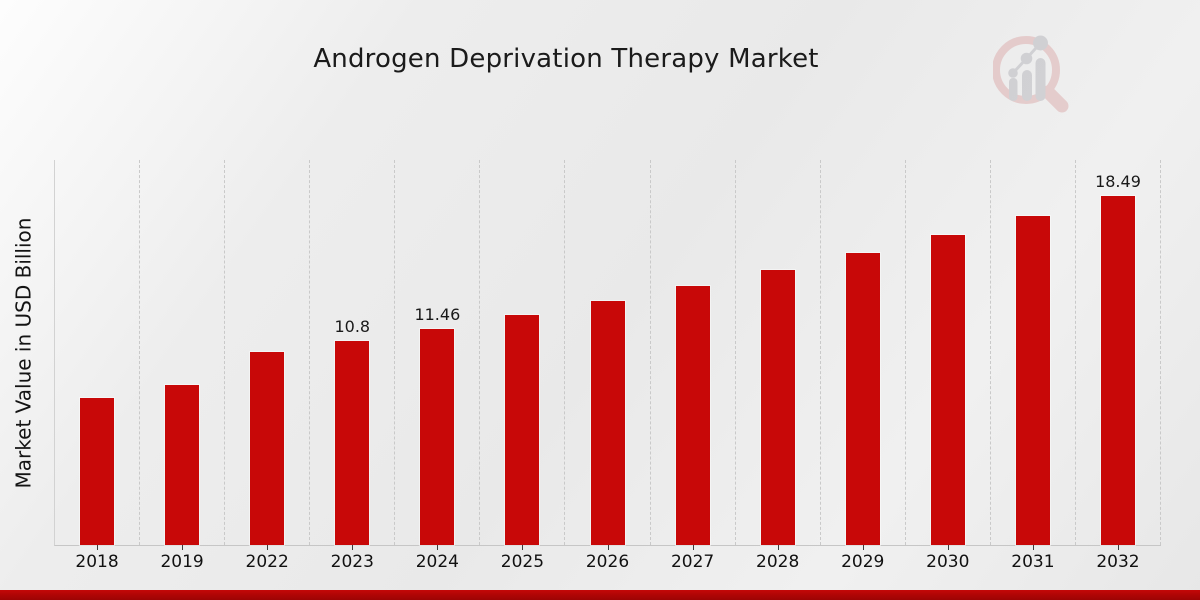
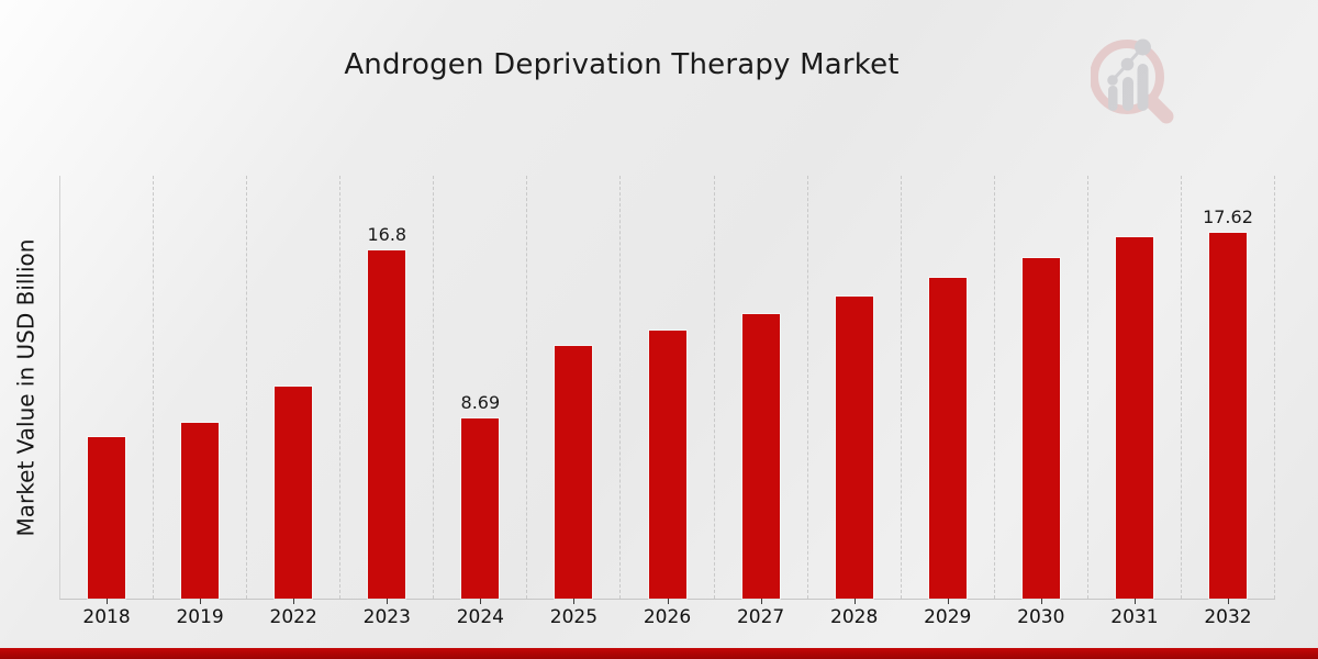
2023: 10.8 -> 16.8
2024: 11.46 -> 8.69
2032: 18.49 -> 17.62
